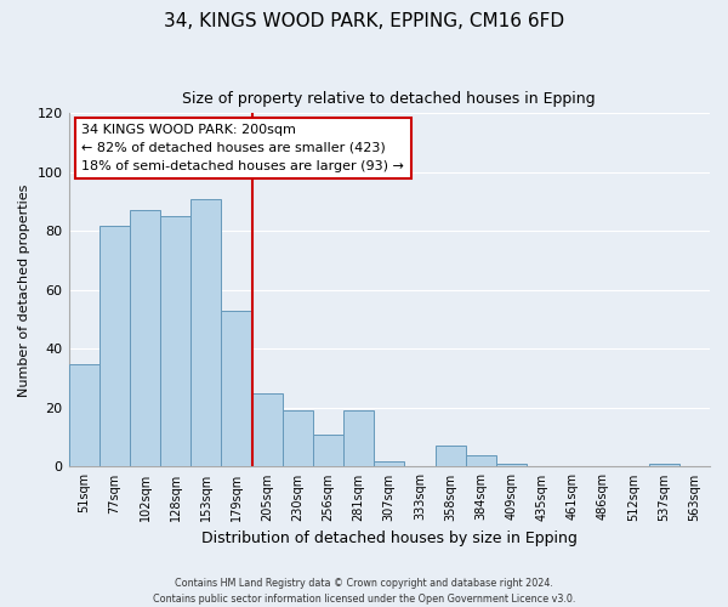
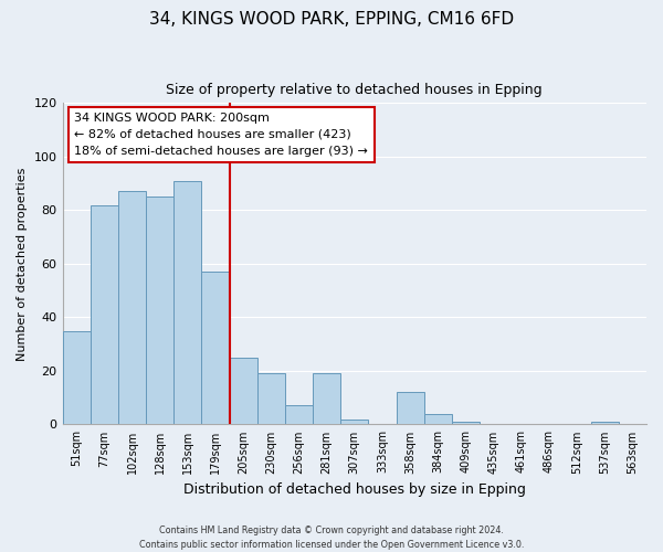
179sqm: 53 -> 57
256sqm: 11 -> 7
358sqm: 7 -> 12
